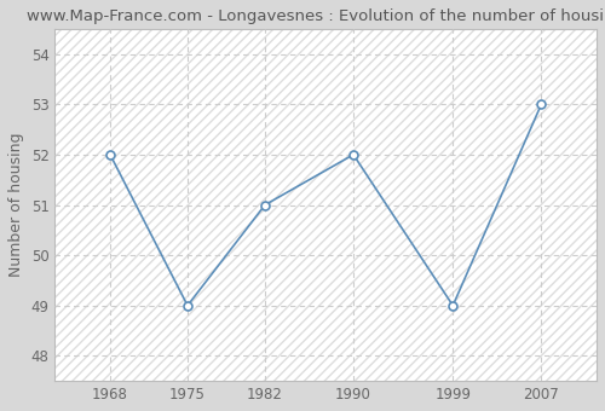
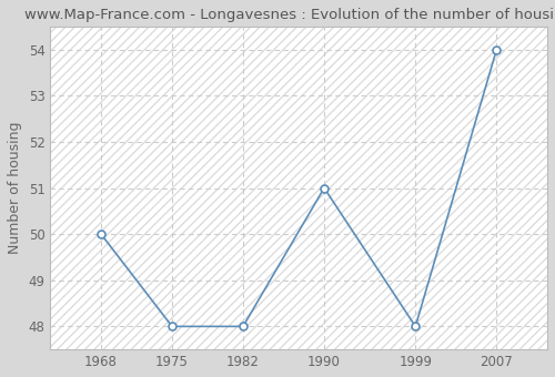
1968: 52 -> 50
1975: 49 -> 48
1982: 51 -> 48
1990: 52 -> 51
1999: 49 -> 48
2007: 53 -> 54
